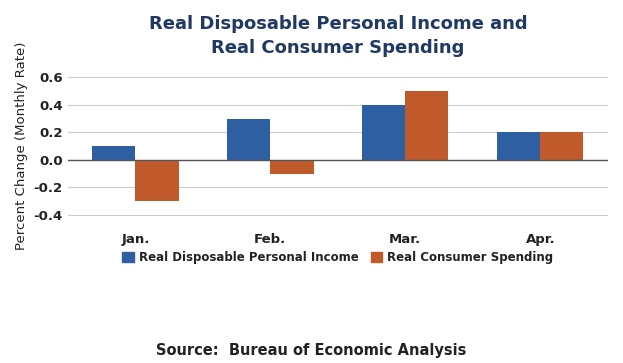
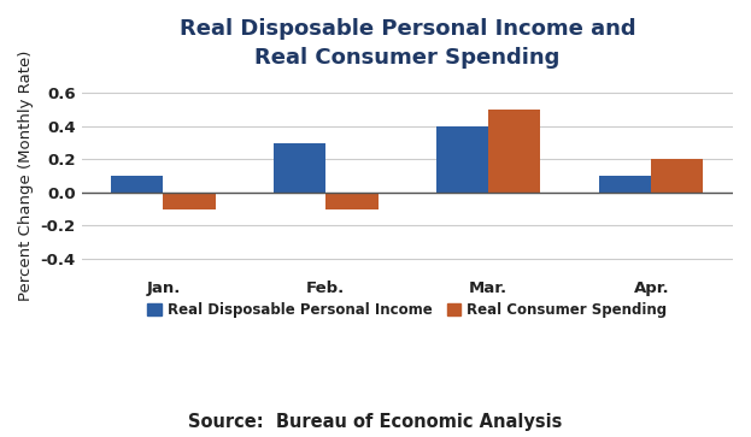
Real Consumer Spending/Jan.: -0.3 -> -0.1
Real Disposable Personal Income/Apr.: 0.2 -> 0.1
